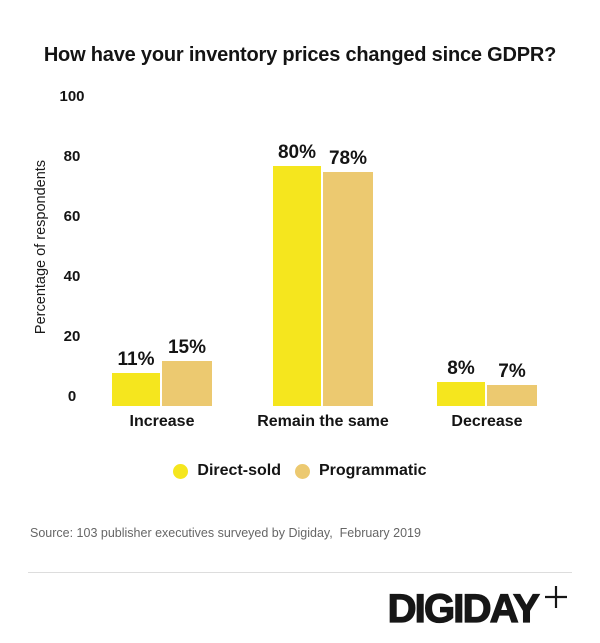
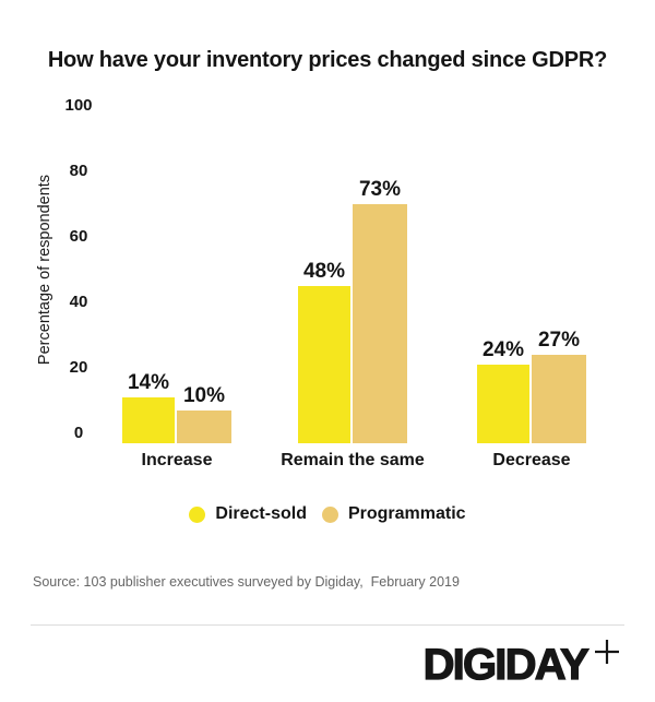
Direct-sold/Increase: 11% -> 14%
Programmatic/Increase: 15% -> 10%
Direct-sold/Remain the same: 80% -> 48%
Programmatic/Remain the same: 78% -> 73%
Direct-sold/Decrease: 8% -> 24%
Programmatic/Decrease: 7% -> 27%
